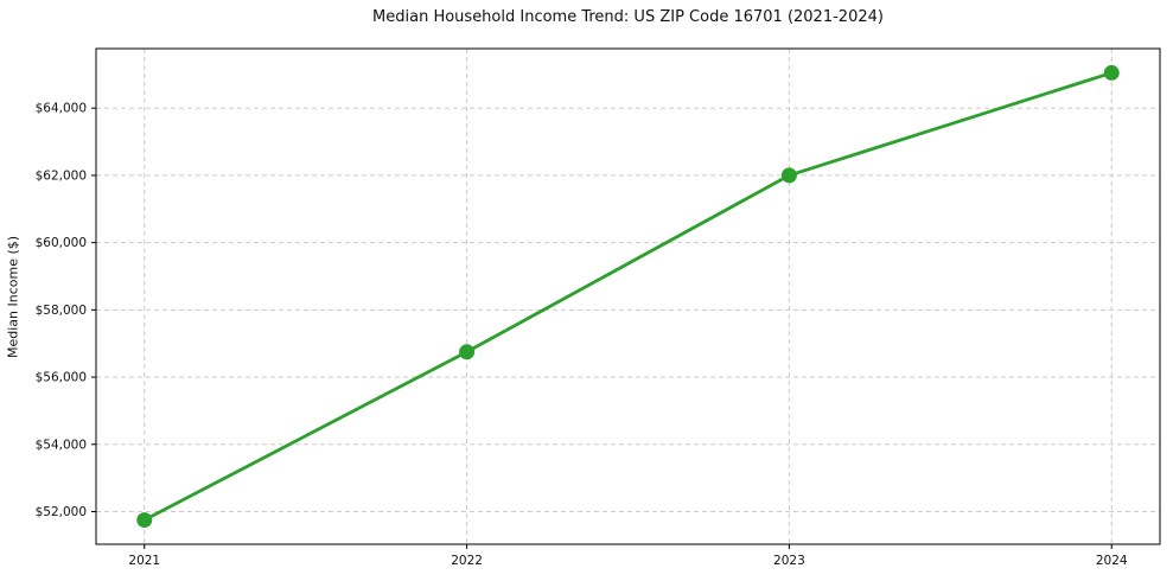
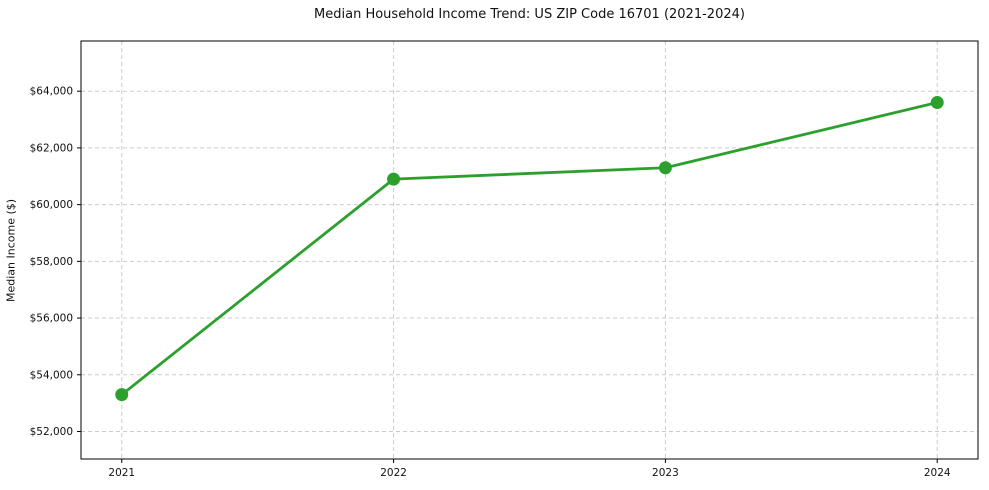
2021: $51800 -> $53300
2022: $56800 -> $60900
2023: $62000 -> $61300
2024: $65000 -> $63600
